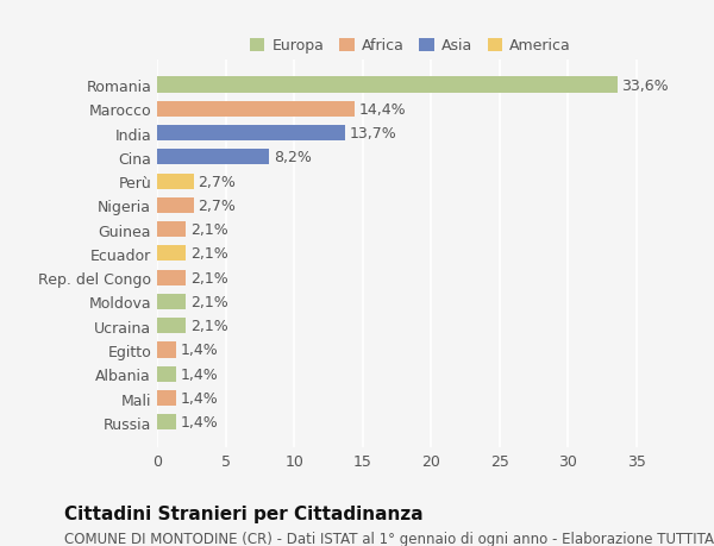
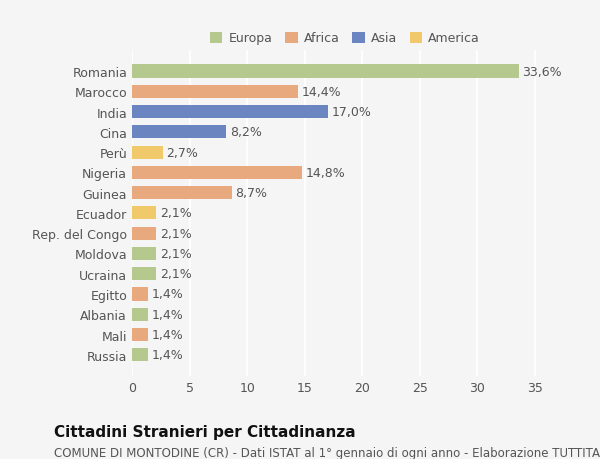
India: 13,7% -> 17,0%
Nigeria: 2,7% -> 14,8%
Guinea: 2,1% -> 8,7%
